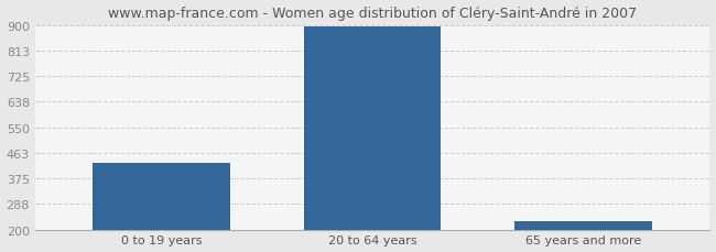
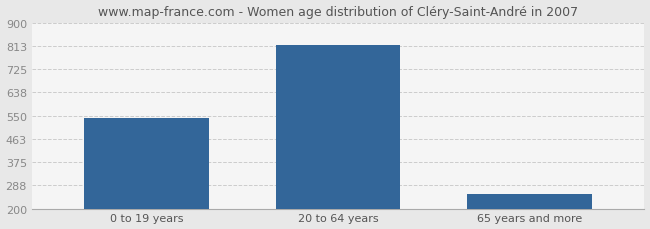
0 to 19 years: 430 -> 540
20 to 64 years: 895 -> 815
65 years and more: 230 -> 255
